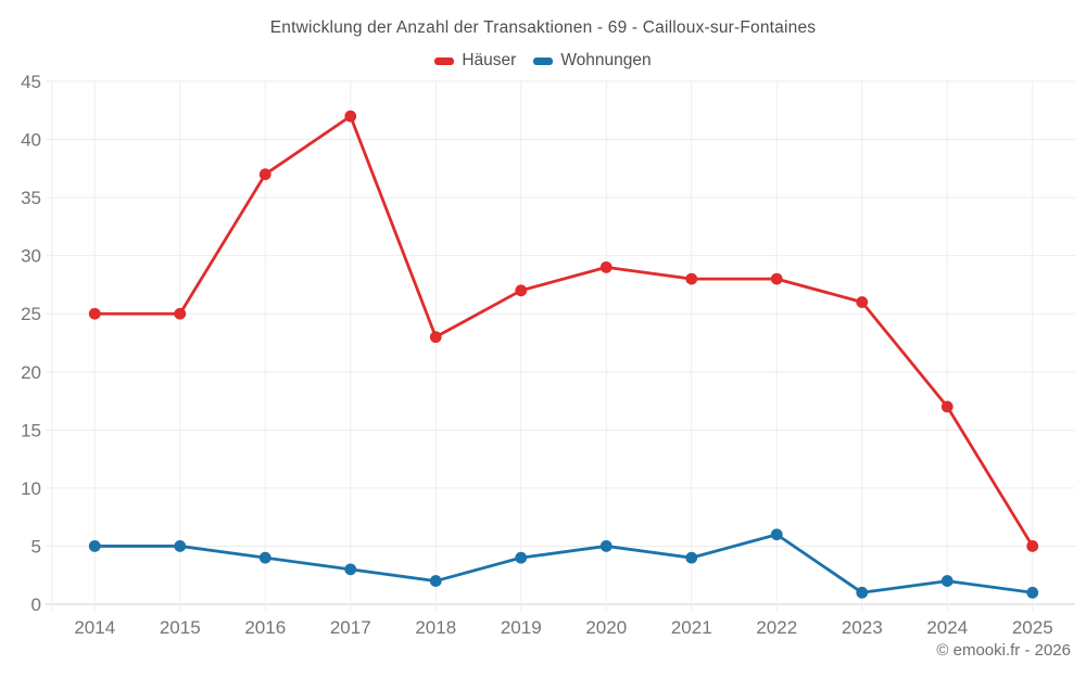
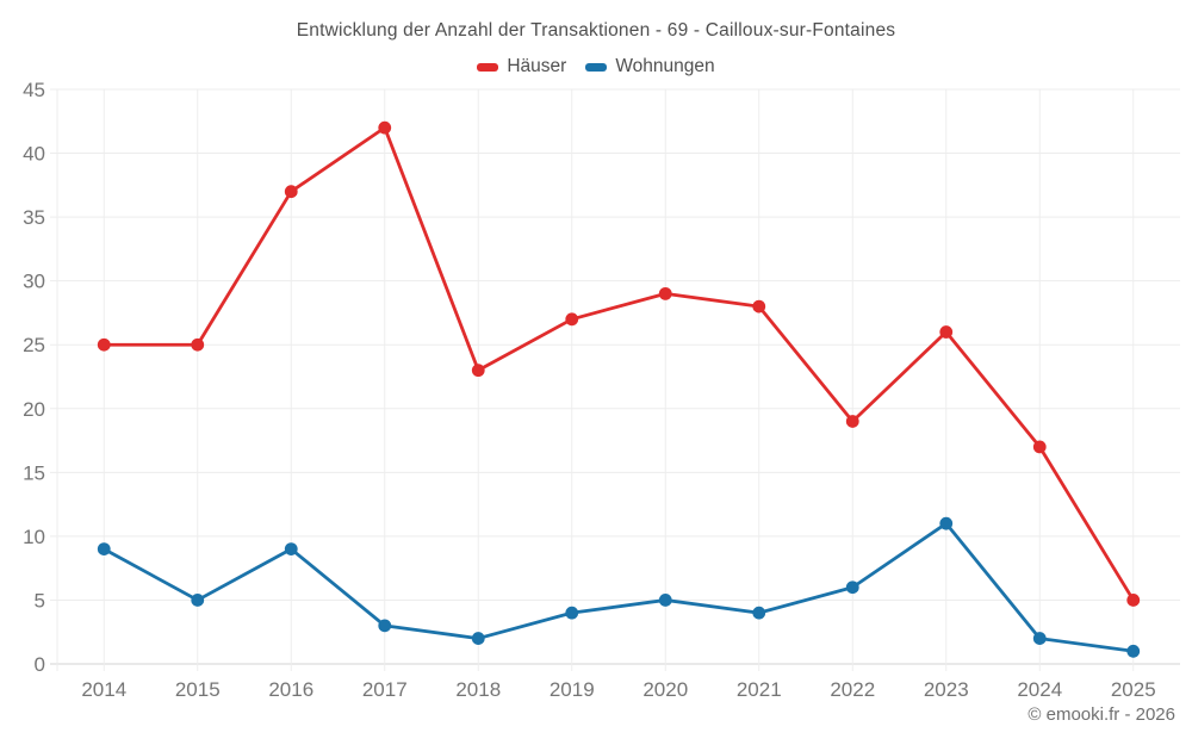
Wohnungen/2014: 5 -> 9
Wohnungen/2016: 4 -> 9
Häuser/2022: 28 -> 19
Wohnungen/2023: 1 -> 11
